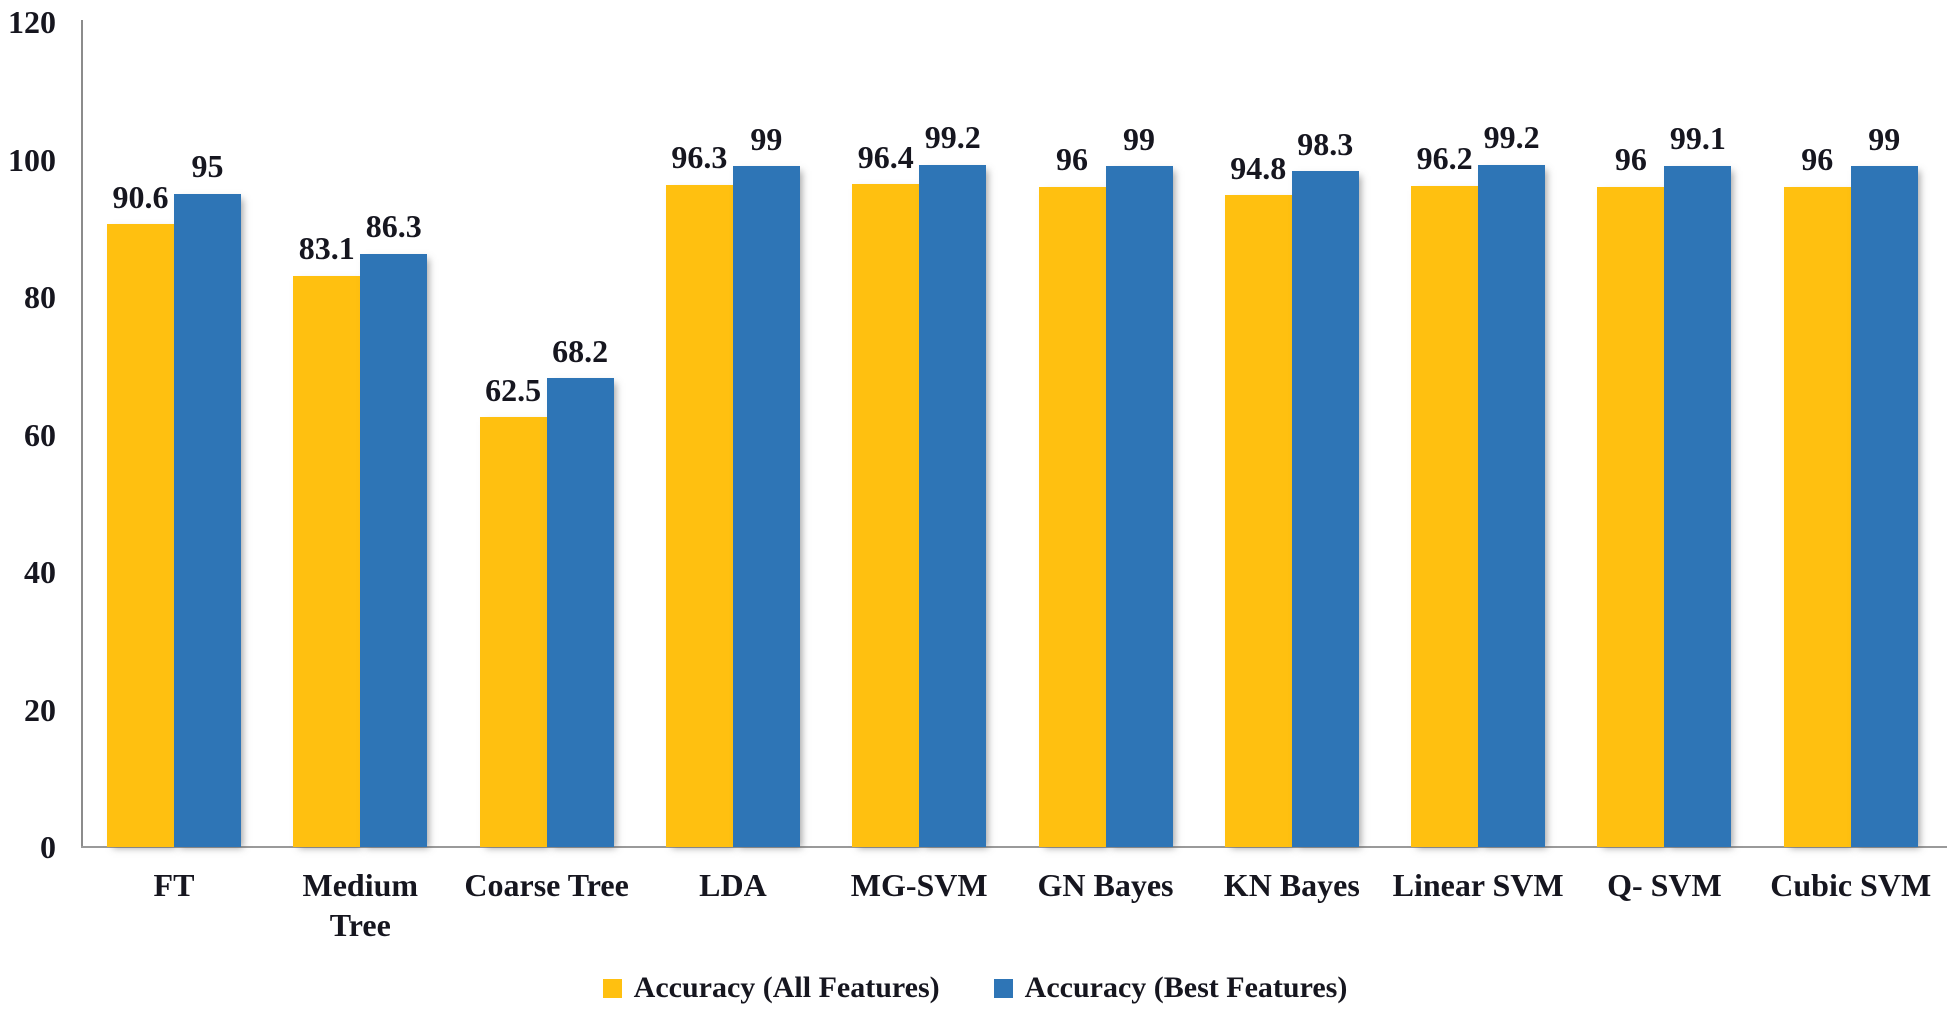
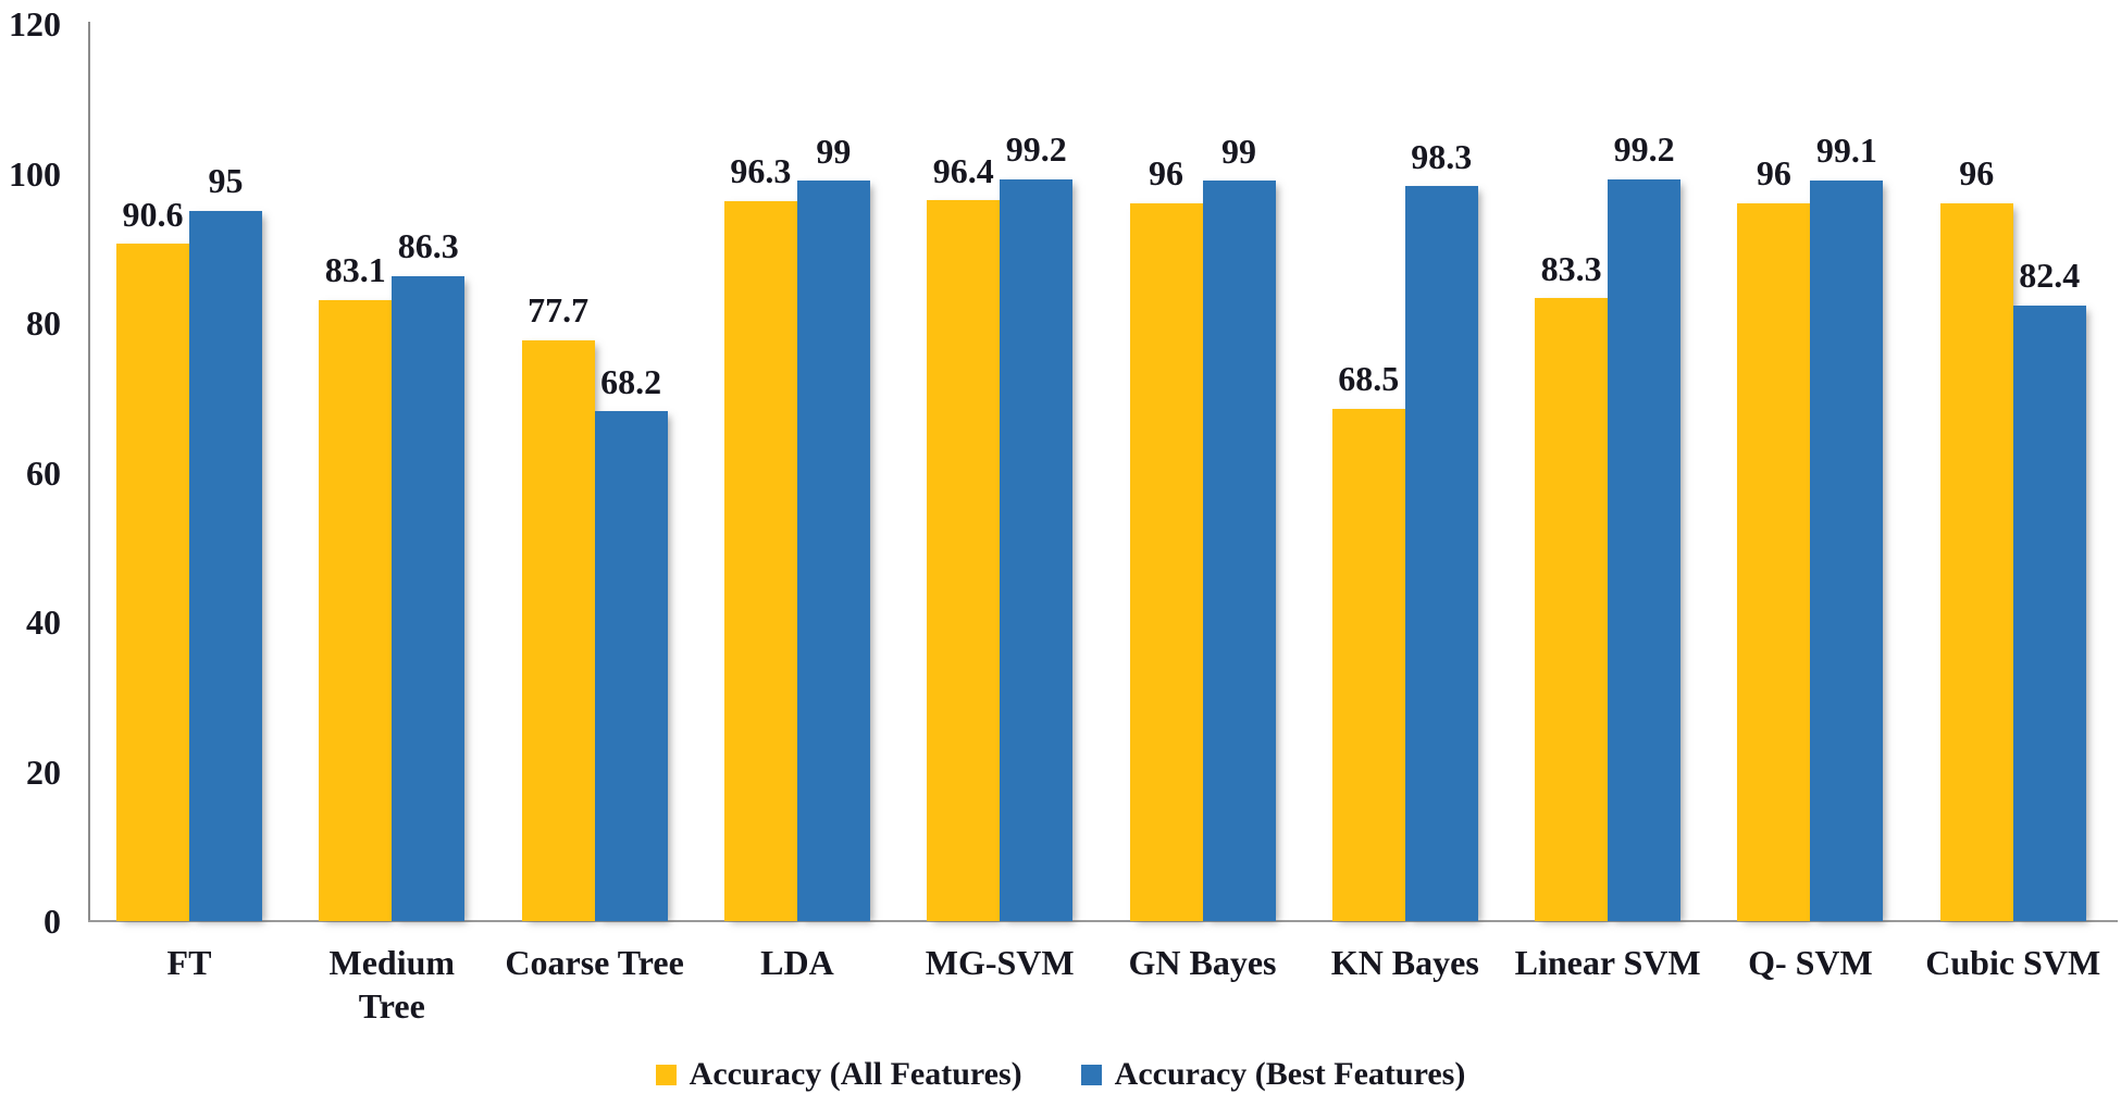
Accuracy (All Features)/Coarse Tree: 62.5 -> 77.7
Accuracy (All Features)/KN Bayes: 94.8 -> 68.5
Accuracy (All Features)/Linear SVM: 96.2 -> 83.3
Accuracy (Best Features)/Cubic SVM: 99 -> 82.4
